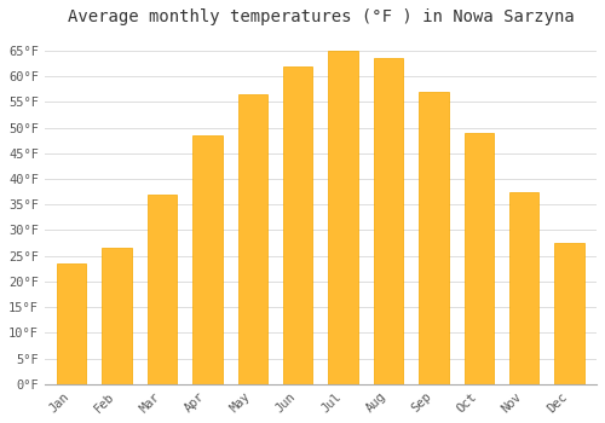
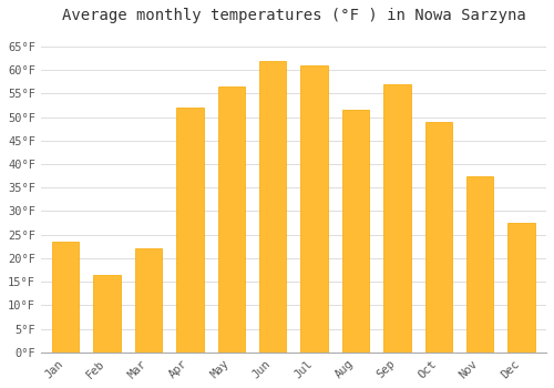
Feb: 26.5°F -> 16.5°F
Mar: 37.0°F -> 22.0°F
Apr: 48.5°F -> 52.0°F
Jul: 65.0°F -> 61.0°F
Aug: 63.5°F -> 51.5°F
